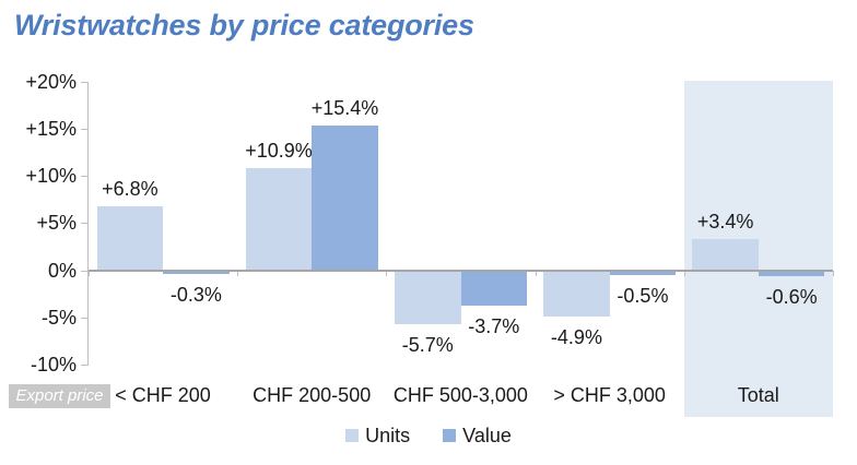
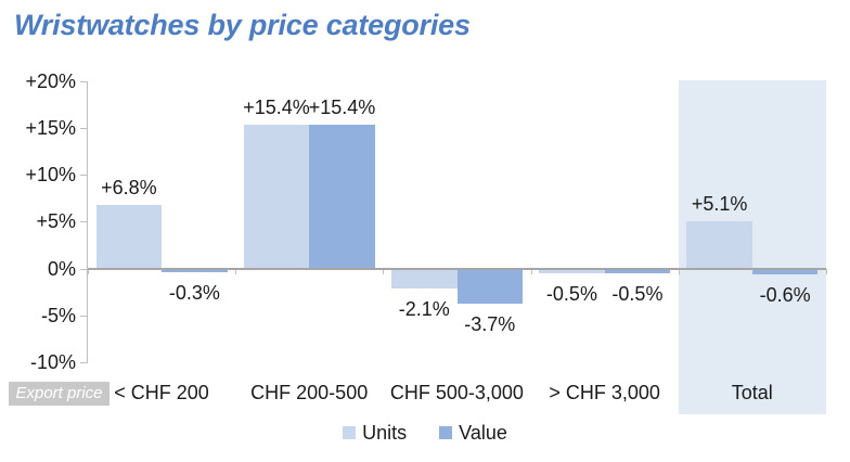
Units/CHF 200-500: +10.9% -> +15.4%
Units/CHF 500-3,000: -5.7% -> -2.1%
Units/> CHF 3,000: -4.9% -> -0.5%
Units/Total: +3.4% -> +5.1%
